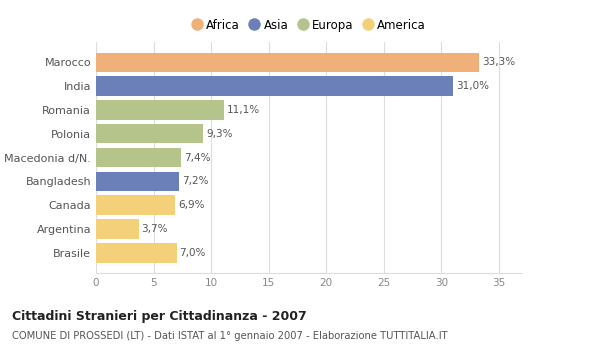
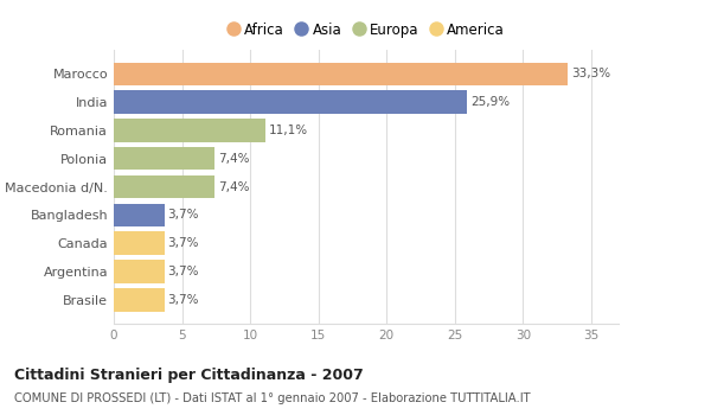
India: 31,0% -> 25,9%
Polonia: 9,3% -> 7,4%
Bangladesh: 7,2% -> 3,7%
Canada: 6,9% -> 3,7%
Brasile: 7,0% -> 3,7%
